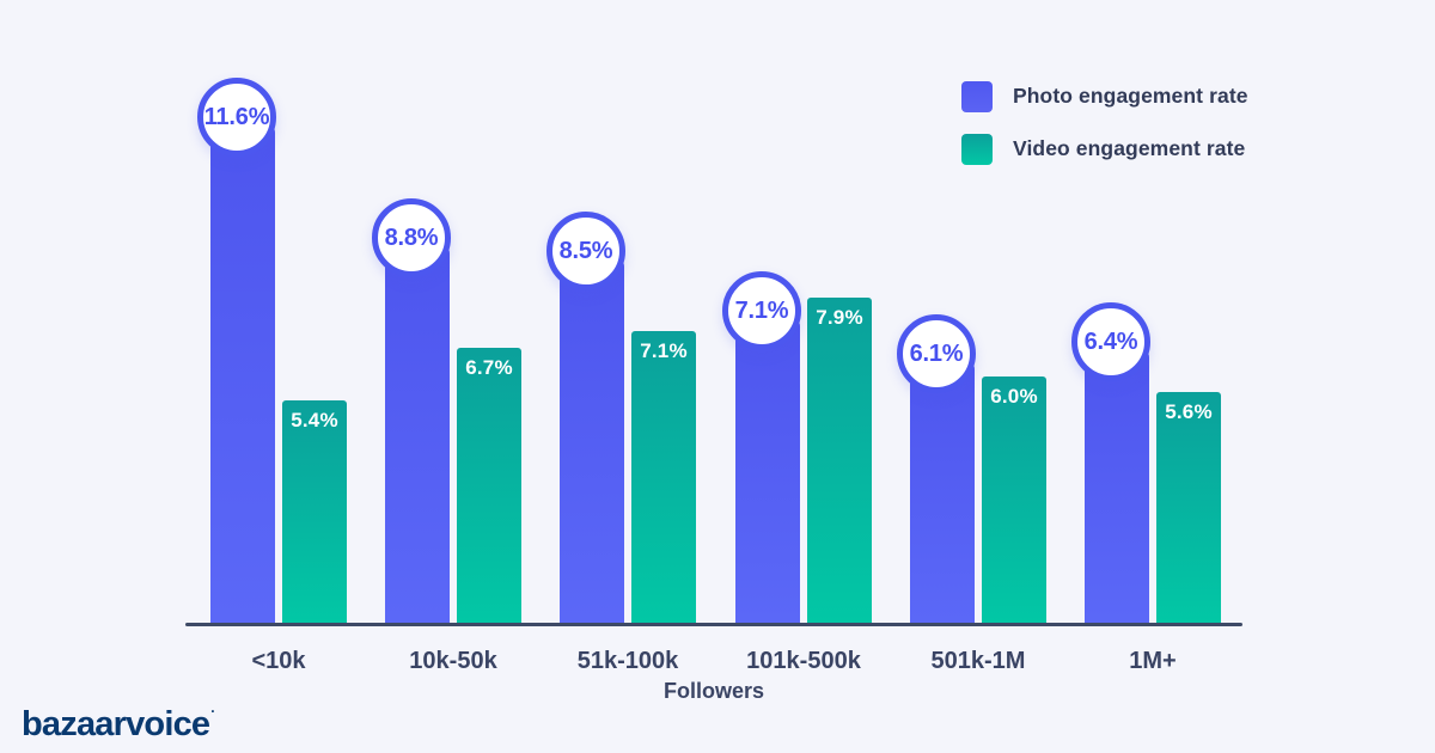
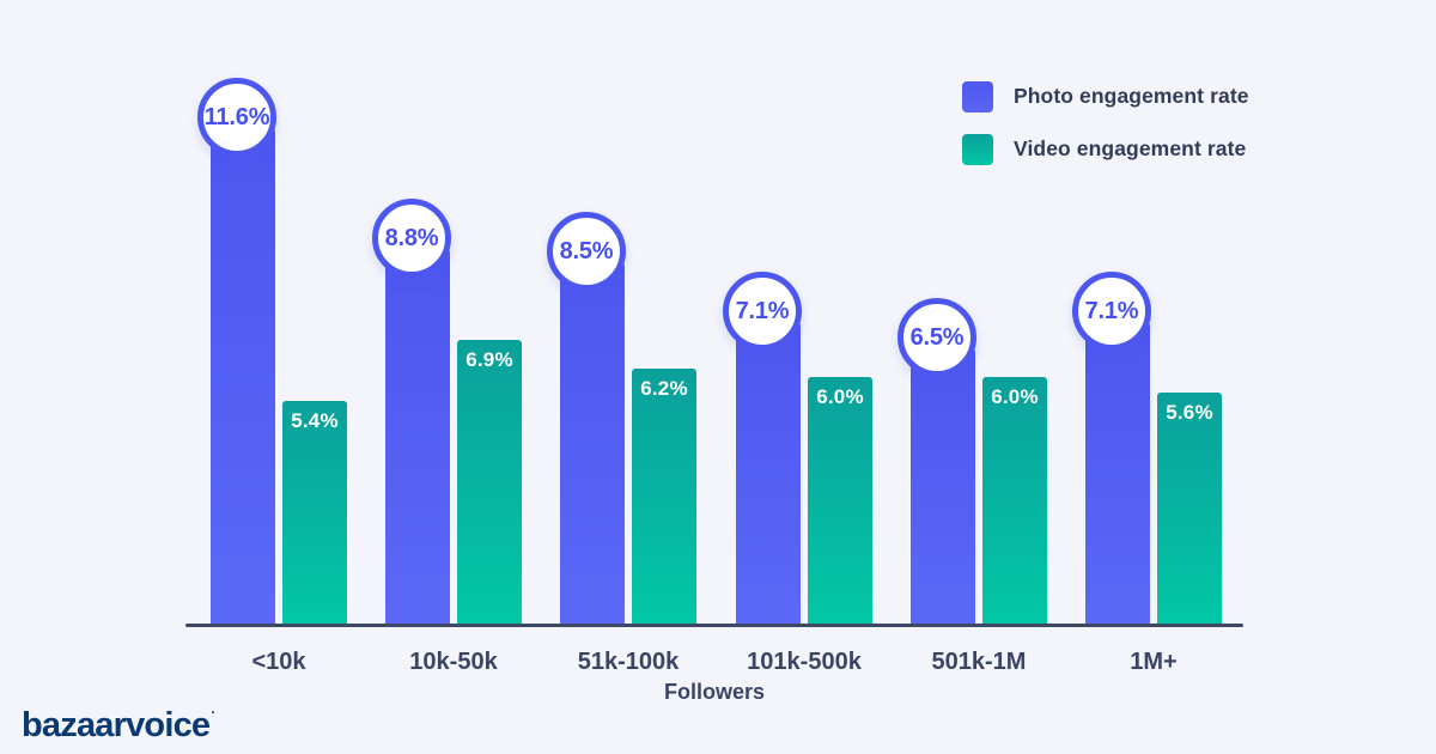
Video engagement rate/10k-50k: 6.7% -> 6.9%
Video engagement rate/51k-100k: 7.1% -> 6.2%
Video engagement rate/101k-500k: 7.9% -> 6.0%
Photo engagement rate/501k-1M: 6.1% -> 6.5%
Photo engagement rate/1M+: 6.4% -> 7.1%
